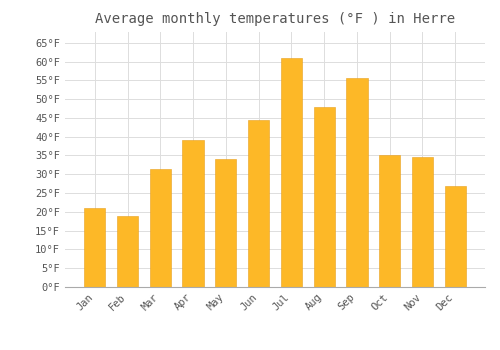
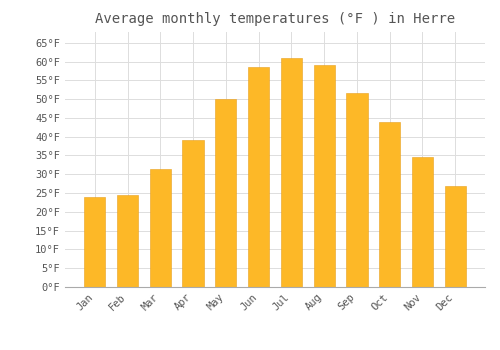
Jan: 21.0°F -> 24.0°F
Feb: 19.0°F -> 24.5°F
May: 34.0°F -> 50.0°F
Jun: 44.5°F -> 58.5°F
Aug: 48.0°F -> 59.0°F
Sep: 55.5°F -> 51.5°F
Oct: 35.0°F -> 44.0°F
